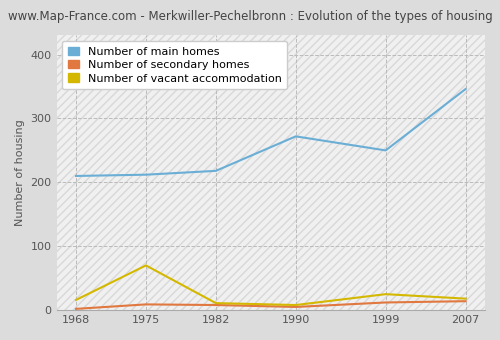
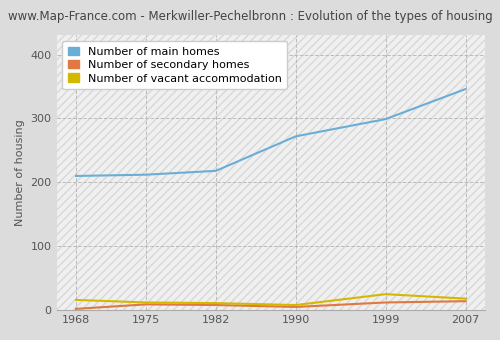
Number of vacant accommodation/1975: 70 -> 12
Number of main homes/1999: 250 -> 299
